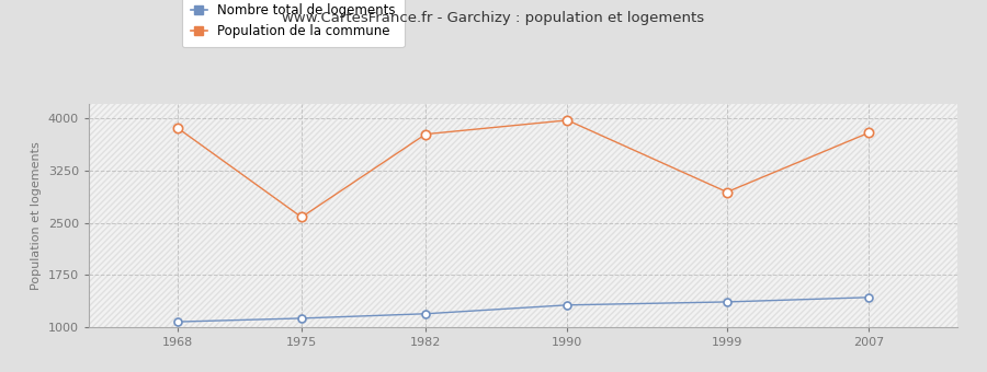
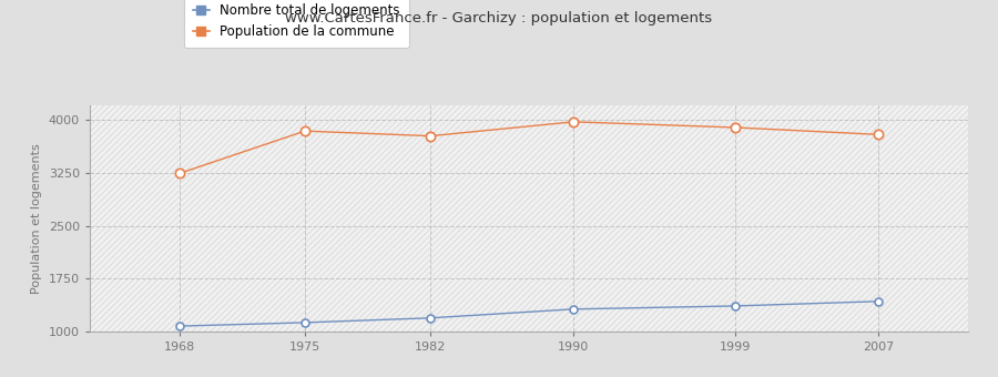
Population de la commune/1968: 3860 -> 3240
Population de la commune/1975: 2580 -> 3840
Population de la commune/1999: 2940 -> 3890
